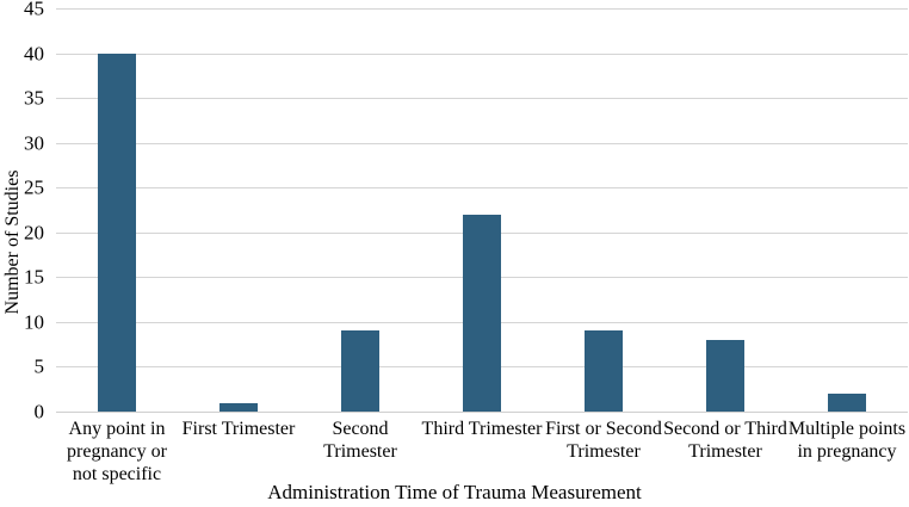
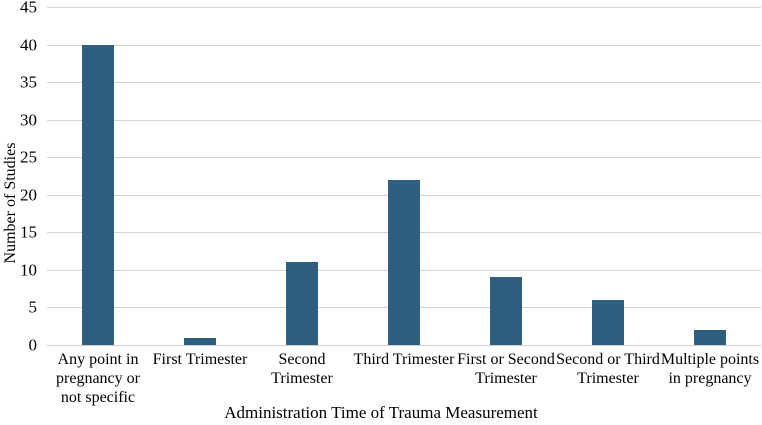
Second Trimester: 9 -> 11
Second or Third Trimester: 8 -> 6
